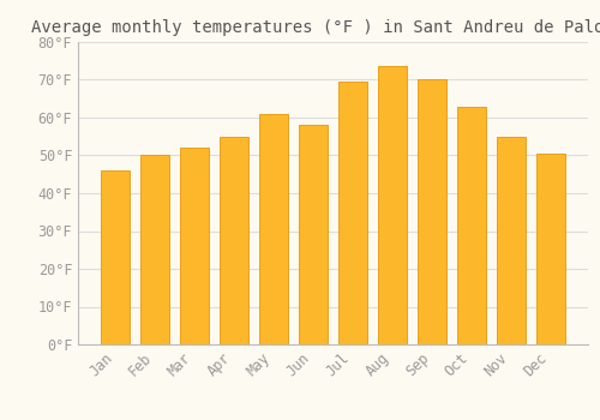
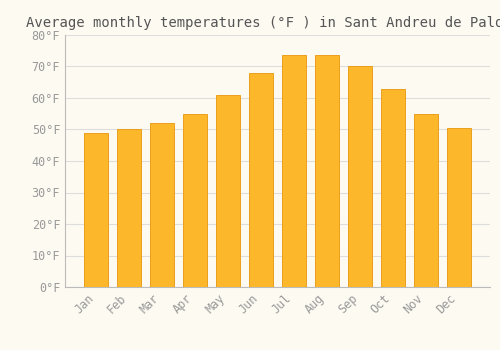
Jan: 46.0°F -> 49.0°F
Jun: 58.0°F -> 68.0°F
Jul: 69.5°F -> 73.5°F
